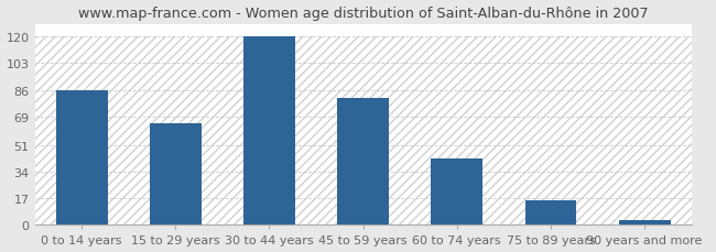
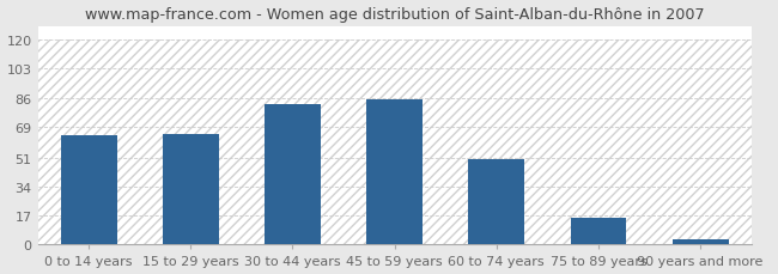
0 to 14 years: 86 -> 64
30 to 44 years: 120 -> 82
45 to 59 years: 81 -> 85
60 to 74 years: 42 -> 50
